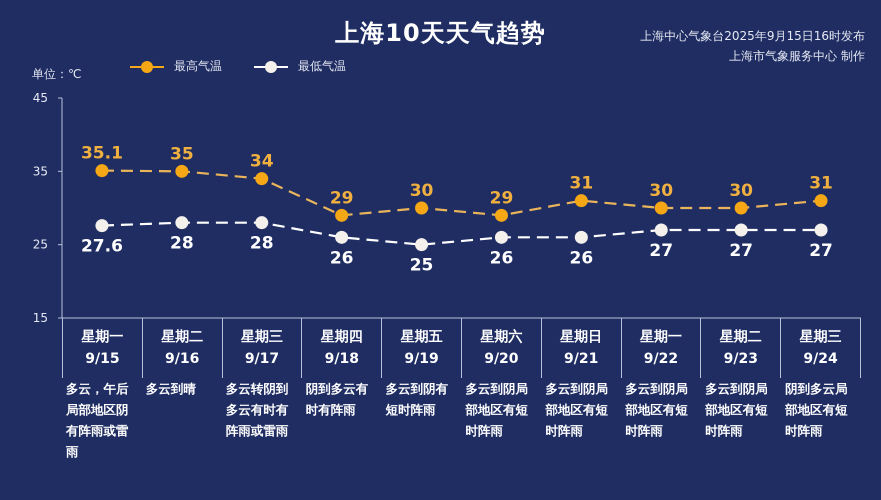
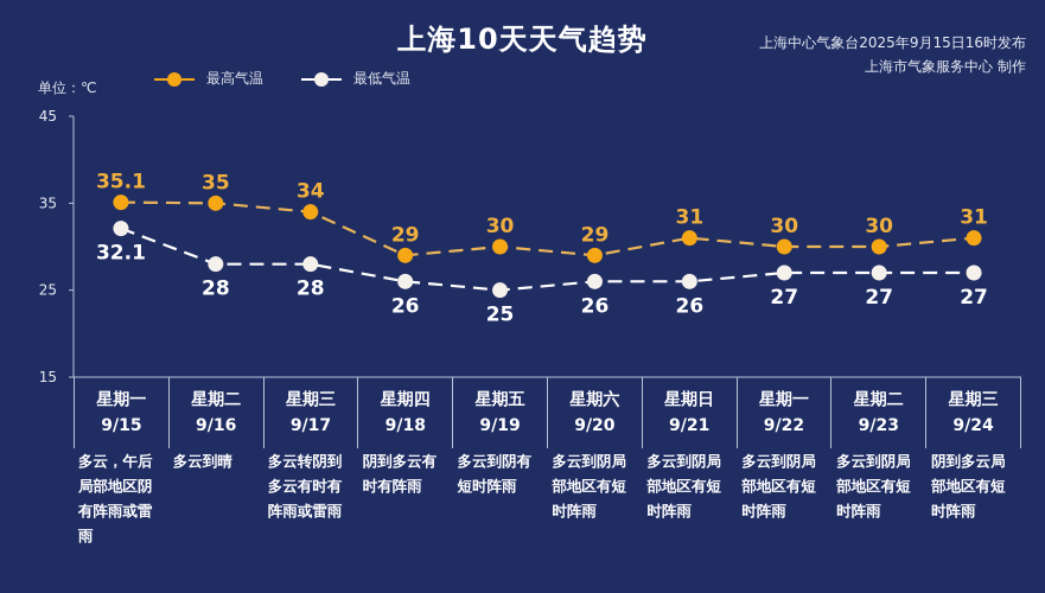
最低气温/9/15: 27.6 -> 32.1
